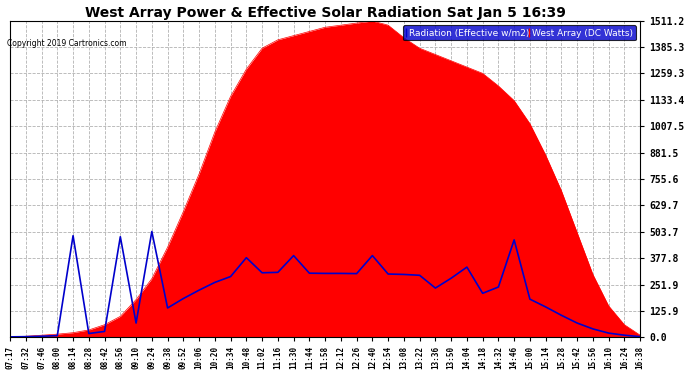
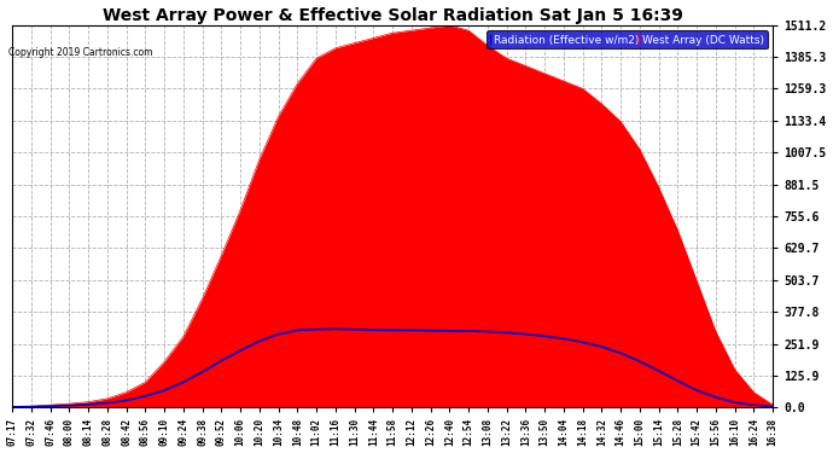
Radiation (Effective w/m2)/08:14: 485 -> 12
Radiation (Effective w/m2)/08:56: 480 -> 45
Radiation (Effective w/m2)/09:24: 505 -> 100
Radiation (Effective w/m2)/10:48: 380 -> 305
Radiation (Effective w/m2)/11:30: 390 -> 308
Radiation (Effective w/m2)/12:40: 390 -> 303
Radiation (Effective w/m2)/13:36: 235 -> 290
Radiation (Effective w/m2)/14:04: 335 -> 272
Radiation (Effective w/m2)/14:18: 210 -> 258
Radiation (Effective w/m2)/14:46: 465 -> 215
